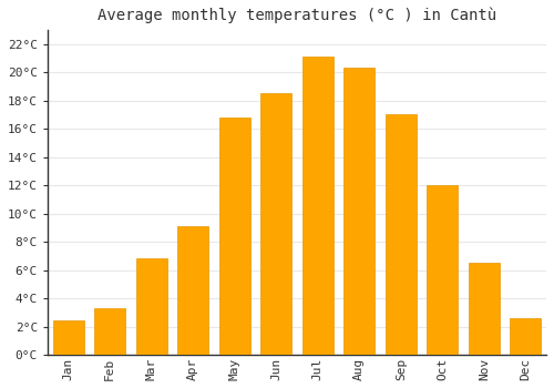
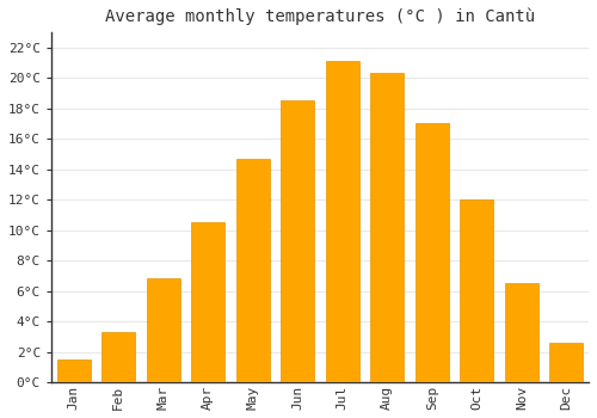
Jan: 2.4°C -> 1.5°C
Apr: 9.1°C -> 10.5°C
May: 16.8°C -> 14.7°C
